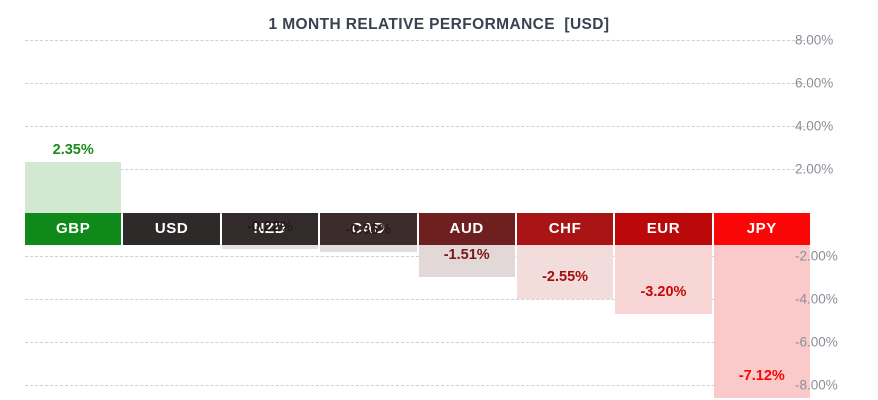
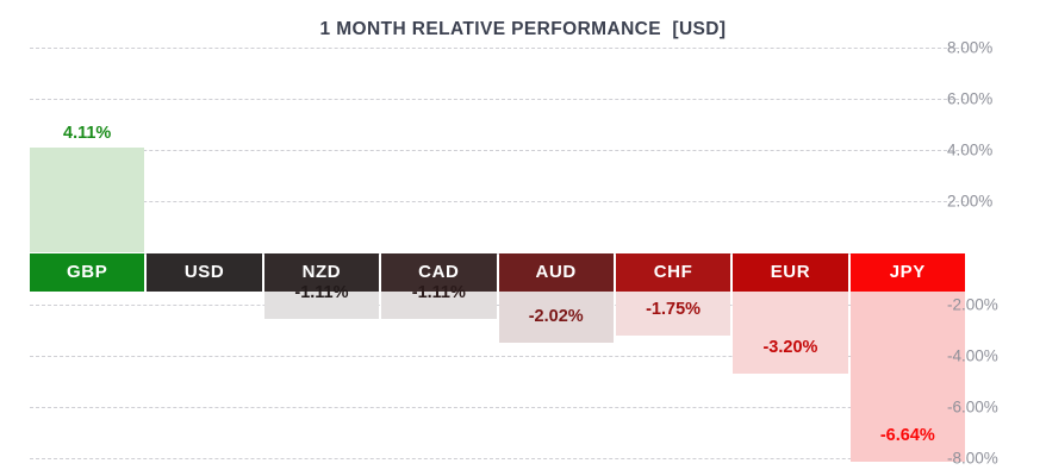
GBP: 2.35% -> 4.11%
NZD: -0.22% -> -1.11%
CAD: -0.36% -> -1.11%
AUD: -1.51% -> -2.02%
CHF: -2.55% -> -1.75%
JPY: -7.12% -> -6.64%
